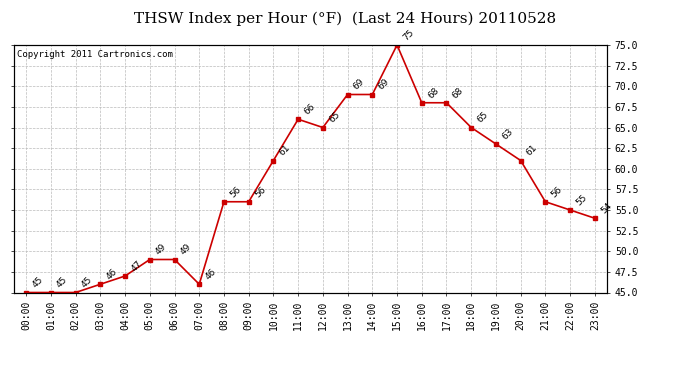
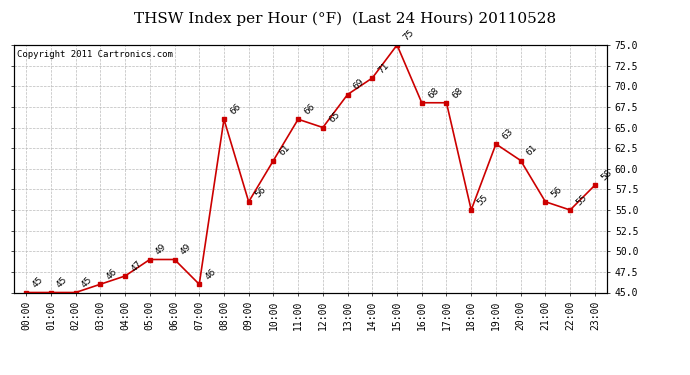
08:00: 56 -> 66
14:00: 69 -> 71
18:00: 65 -> 55
23:00: 54 -> 58
